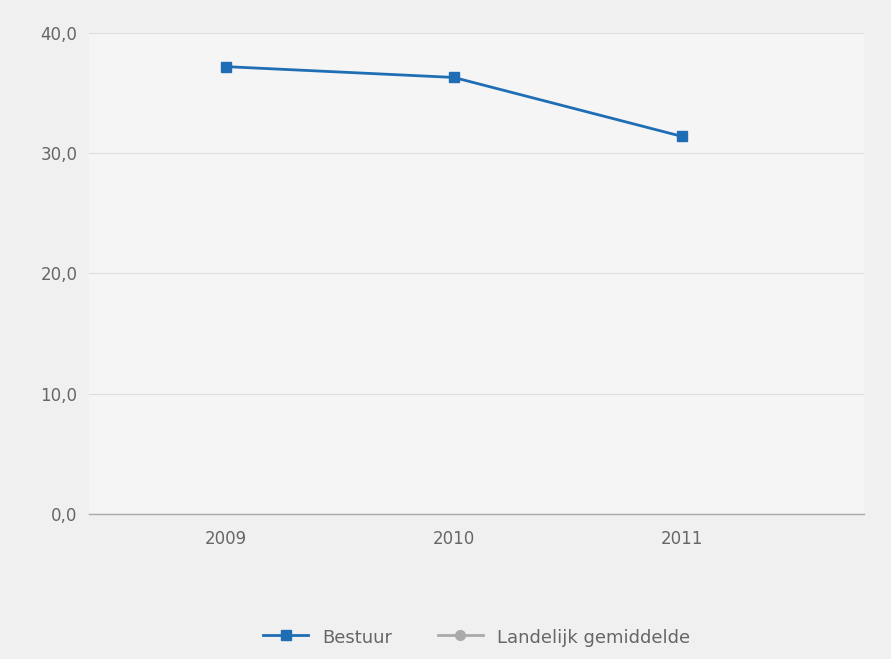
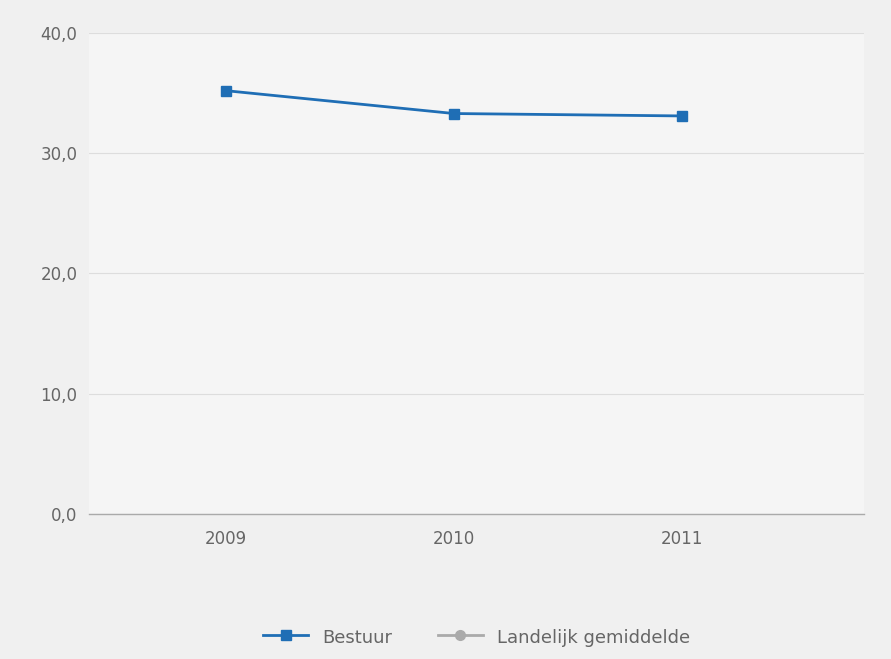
2009: 37,2 -> 35,2
2010: 36,3 -> 33,3
2011: 31,4 -> 33,1
